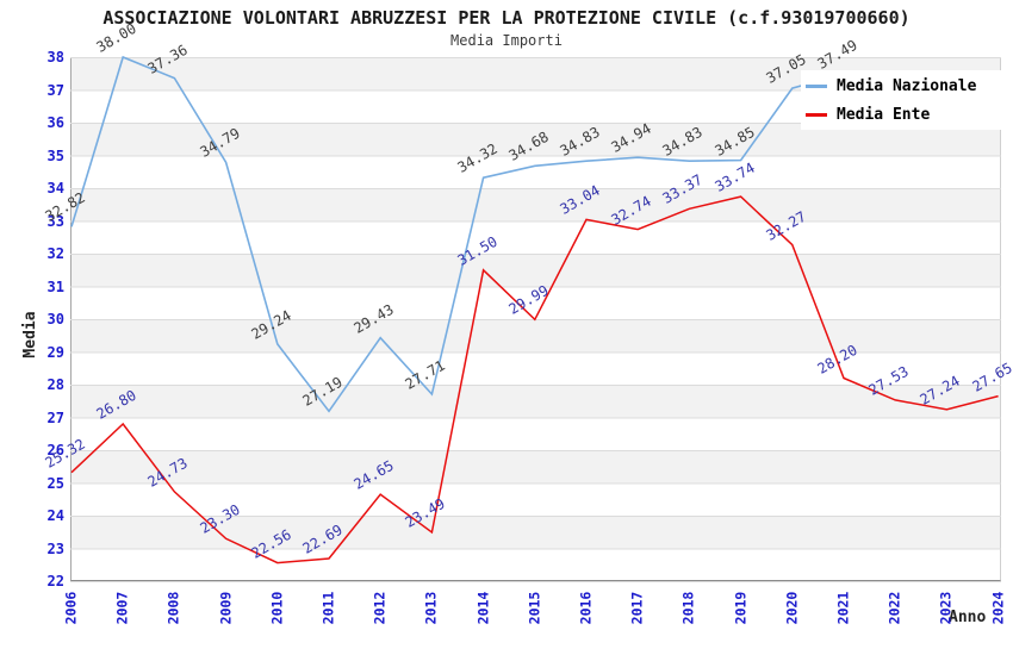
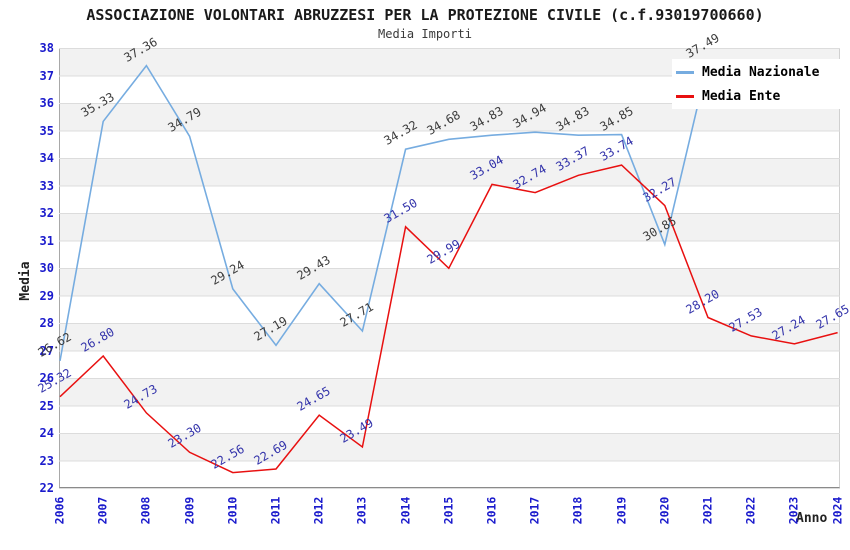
Media Nazionale/2006: 32.82 -> 26.62
Media Nazionale/2007: 38.00 -> 35.33
Media Nazionale/2020: 37.05 -> 30.85
